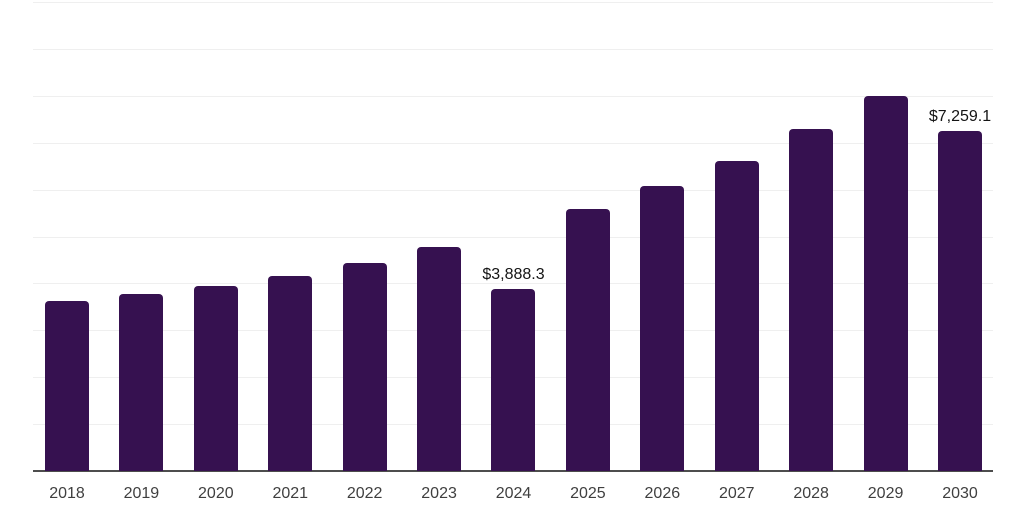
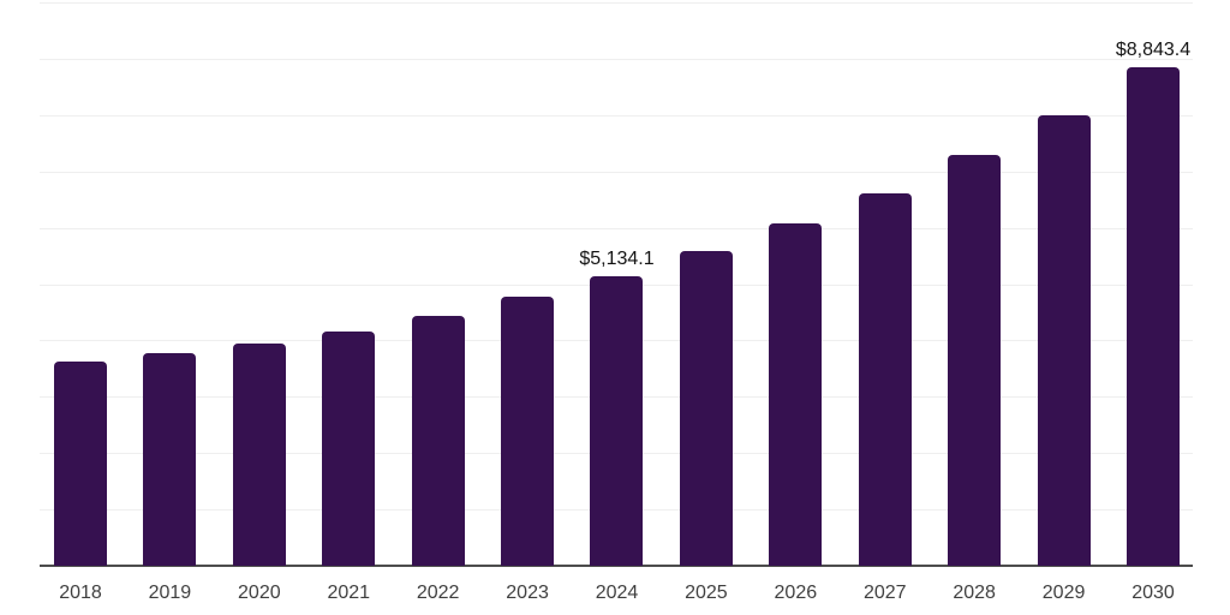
2024: $3,888.3 -> $5,134.1
2030: $7,259.1 -> $8,843.4
